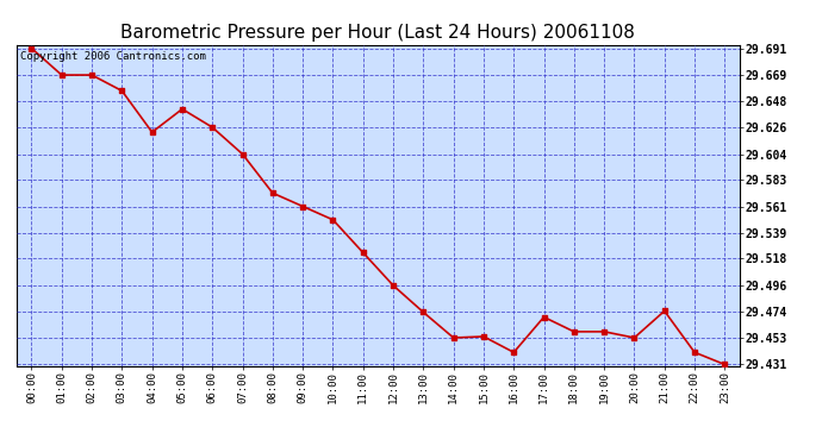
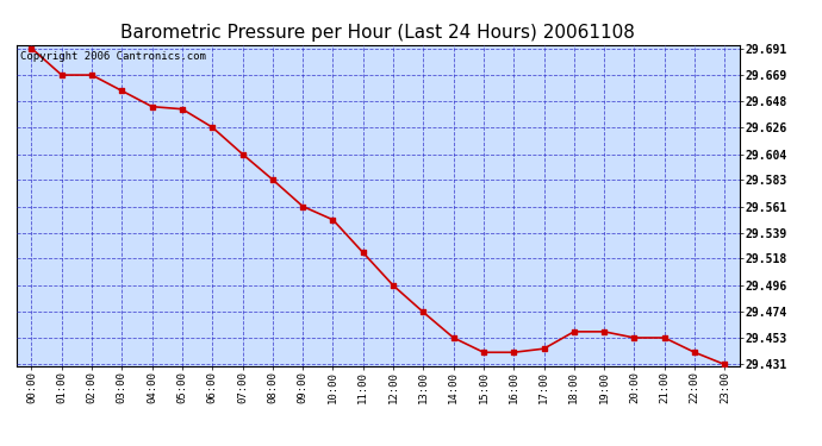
04:00: 29.622 -> 29.643
08:00: 29.572 -> 29.583
15:00: 29.454 -> 29.441
17:00: 29.470 -> 29.444
21:00: 29.475 -> 29.453
